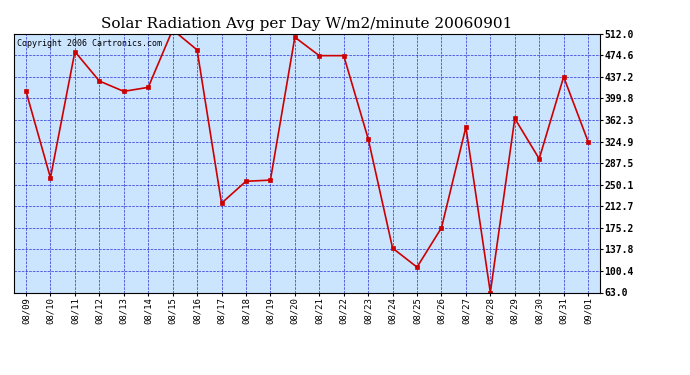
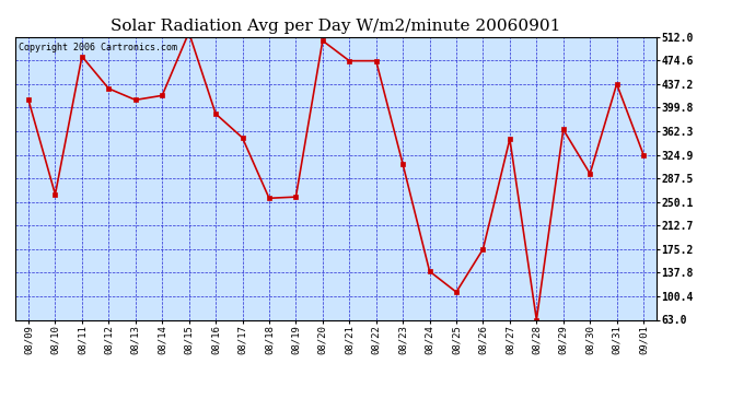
08/16: 484 -> 390
08/17: 218 -> 352
08/23: 330 -> 310
